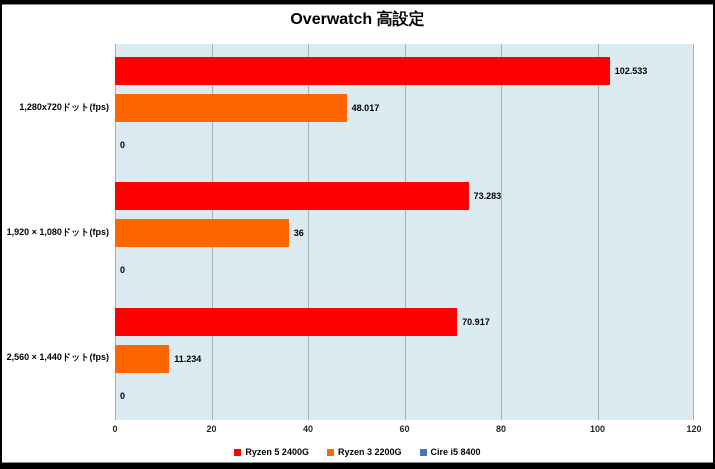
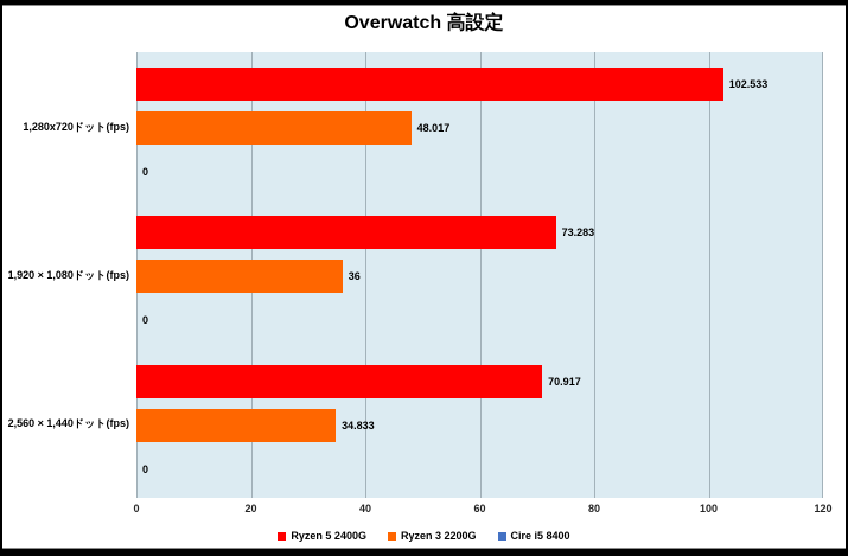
Ryzen 3 2200G/2,560 × 1,440ドット(fps): 11.234 -> 34.833
